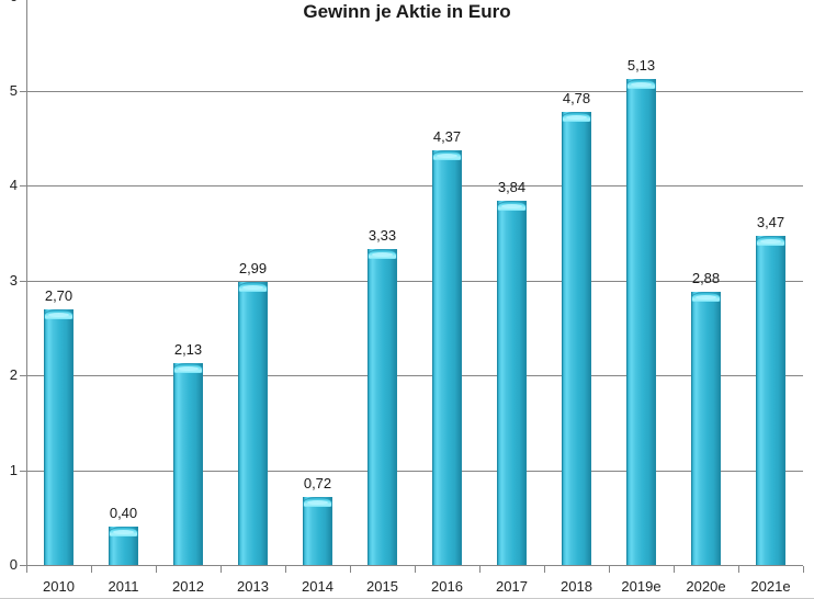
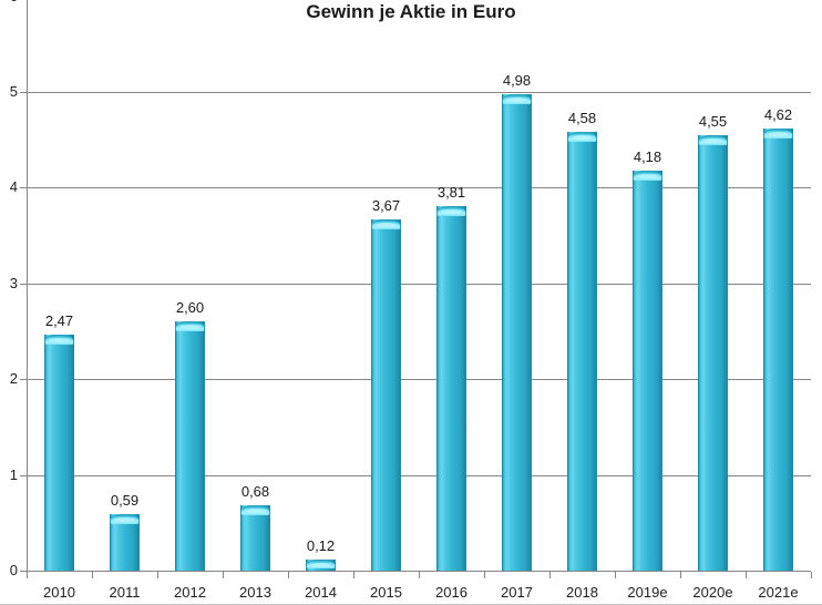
2010: 2,70 -> 2,47
2011: 0,40 -> 0,59
2012: 2,13 -> 2,60
2013: 2,99 -> 0,68
2014: 0,72 -> 0,12
2015: 3,33 -> 3,67
2016: 4,37 -> 3,81
2017: 3,84 -> 4,98
2018: 4,78 -> 4,58
2019e: 5,13 -> 4,18
2020e: 2,88 -> 4,55
2021e: 3,47 -> 4,62
